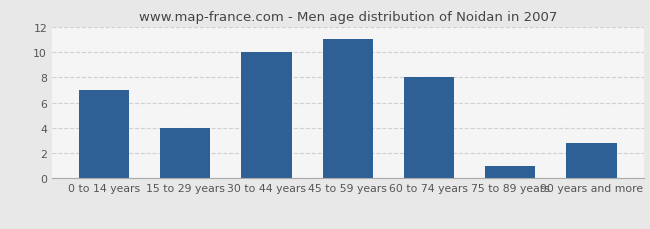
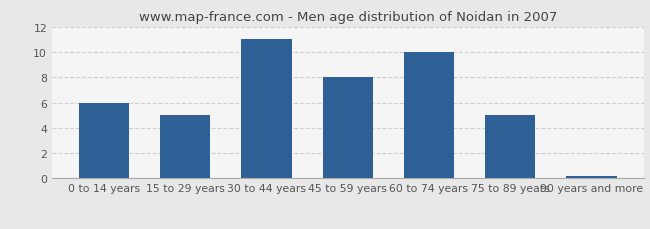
0 to 14 years: 7.0 -> 6.0
15 to 29 years: 4.0 -> 5.0
30 to 44 years: 10.0 -> 11.0
45 to 59 years: 11.0 -> 8.0
60 to 74 years: 8.0 -> 10.0
75 to 89 years: 1.0 -> 5.0
90 years and more: 2.8 -> 0.2
